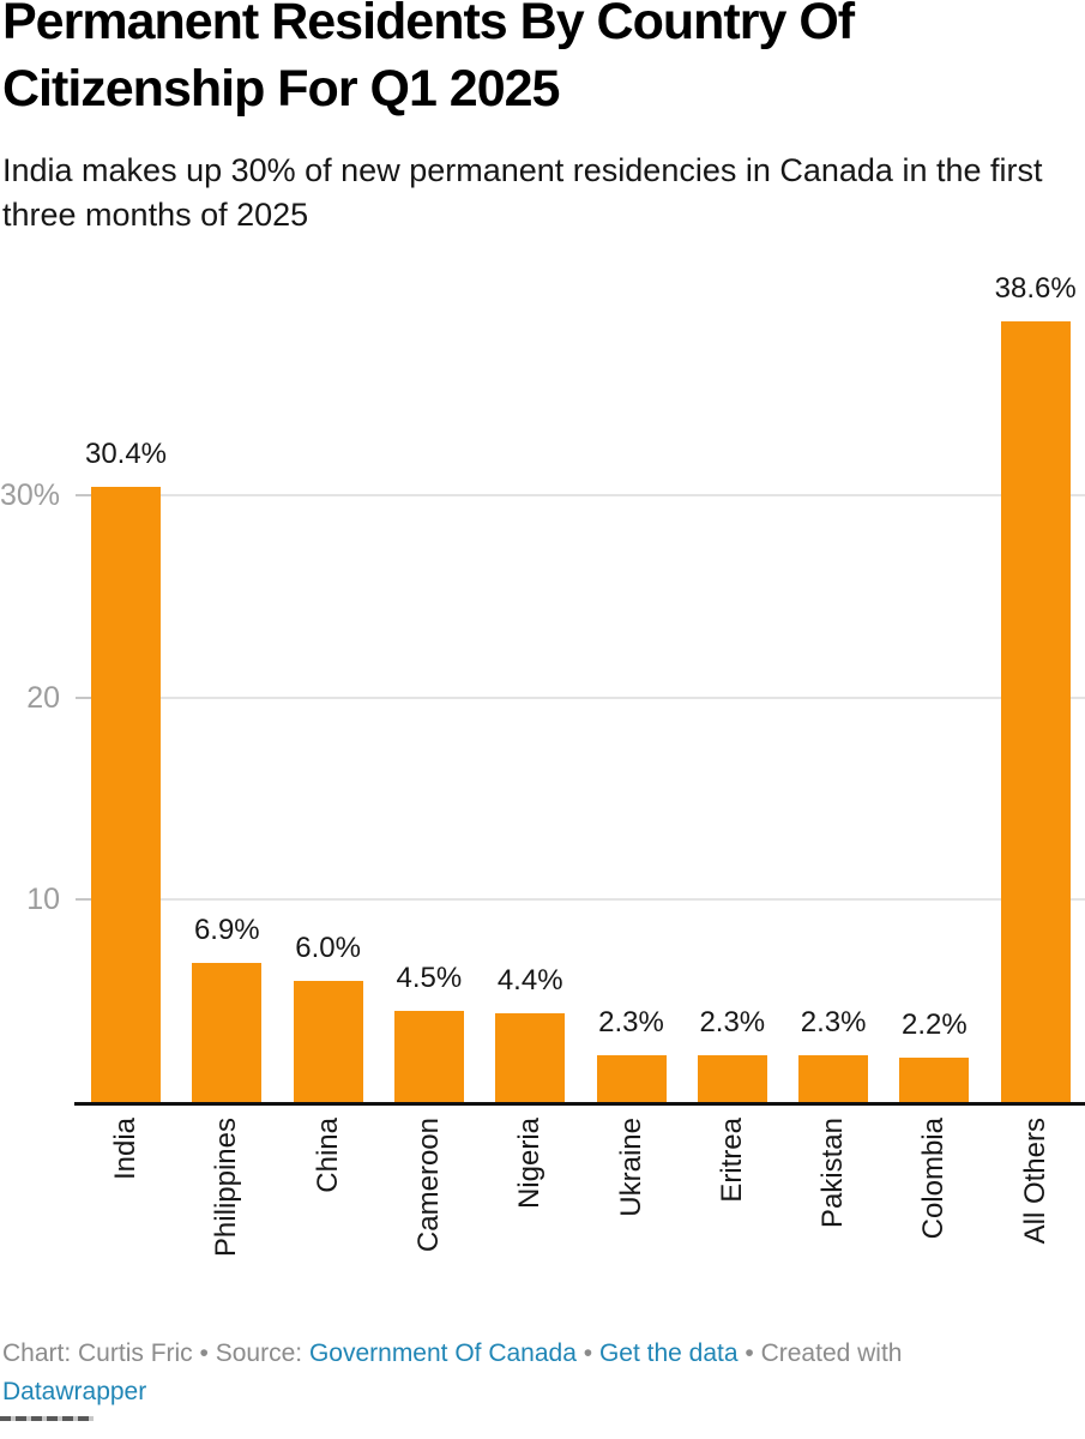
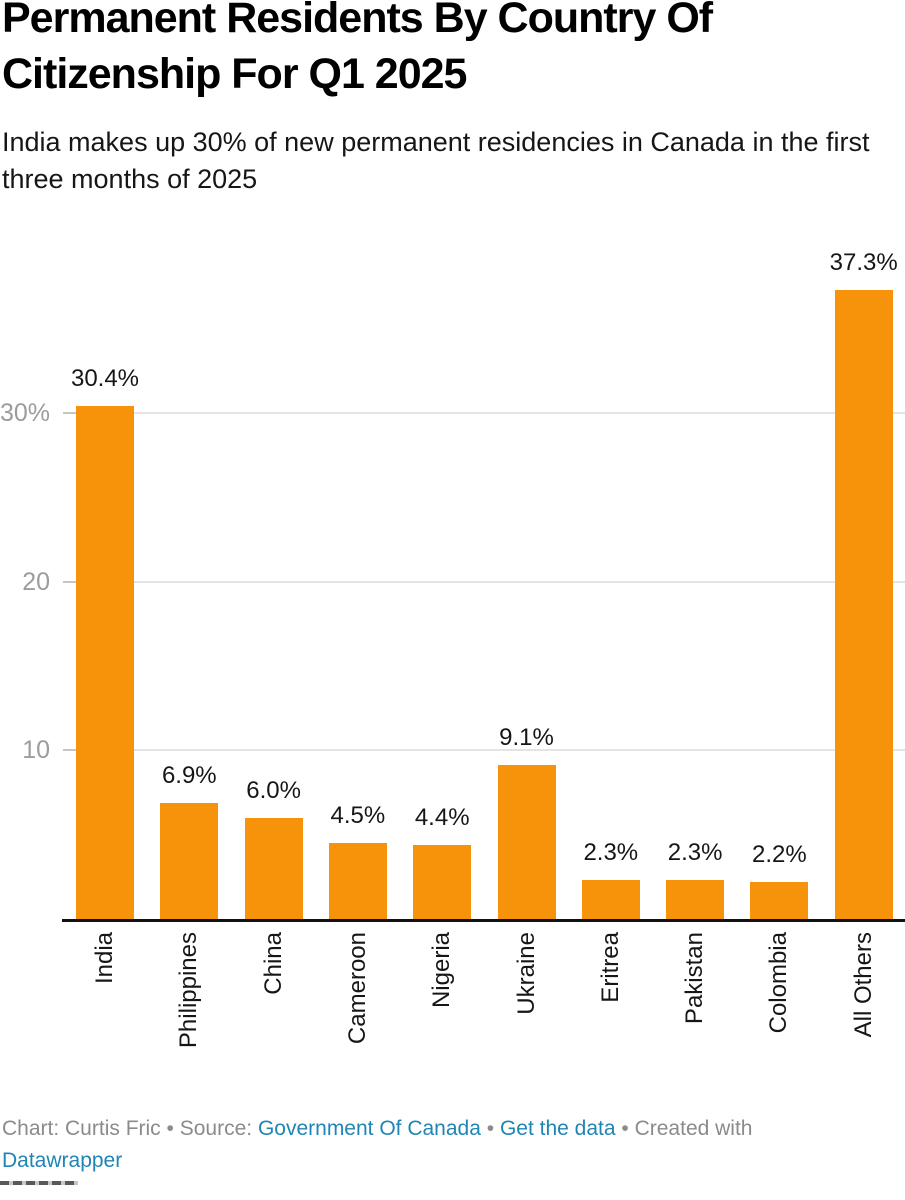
Ukraine: 2.3% -> 9.1%
All Others: 38.6% -> 37.3%
